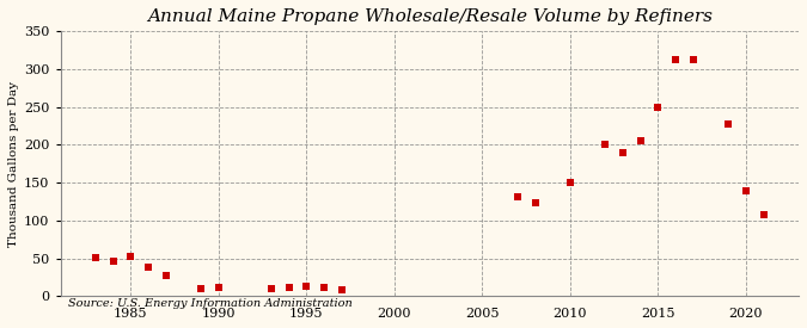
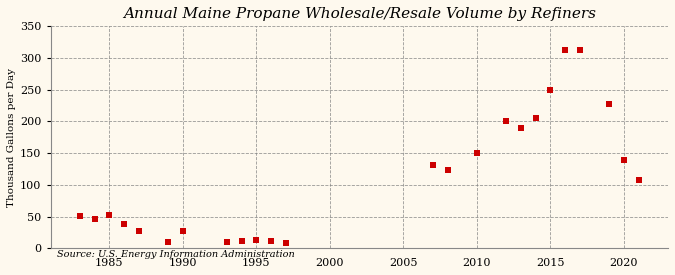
1990: 12 -> 28
